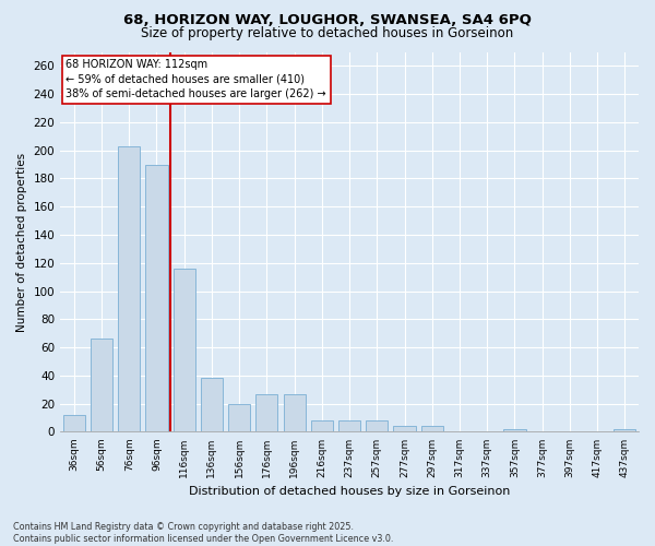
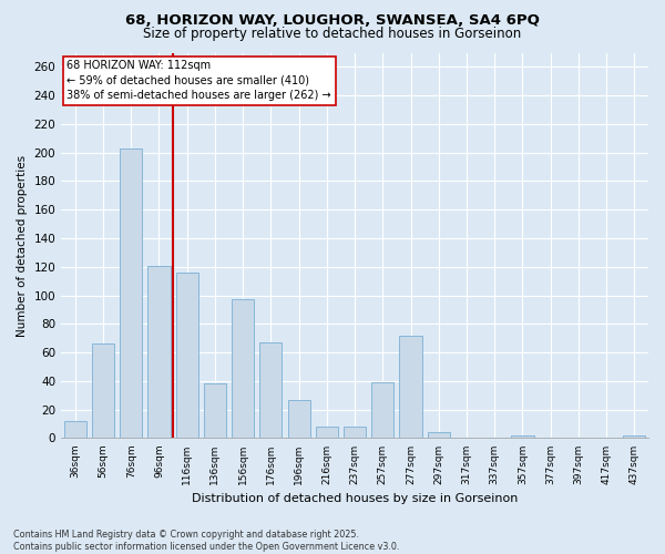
96sqm: 190 -> 121
156sqm: 20 -> 97
176sqm: 27 -> 67
257sqm: 8 -> 39
277sqm: 4 -> 72
